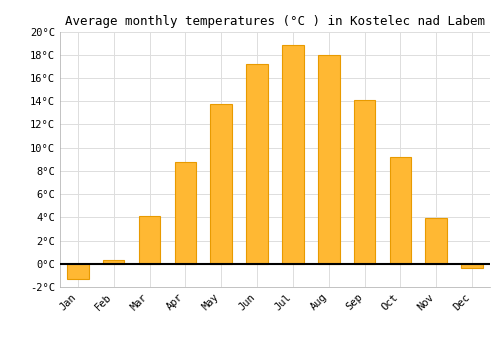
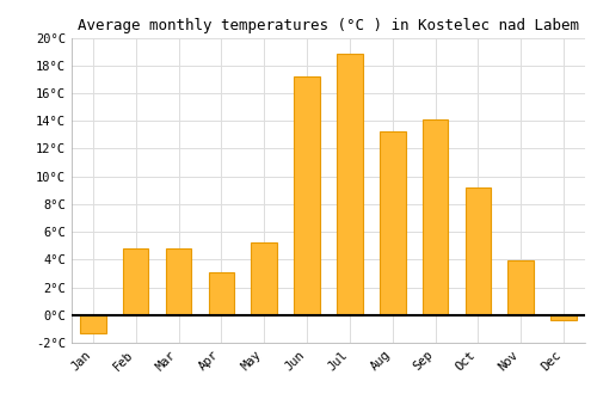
Feb: 0.3°C -> 4.8°C
Mar: 4.1°C -> 4.8°C
Apr: 8.8°C -> 3.1°C
May: 13.8°C -> 5.2°C
Aug: 18.0°C -> 13.2°C
